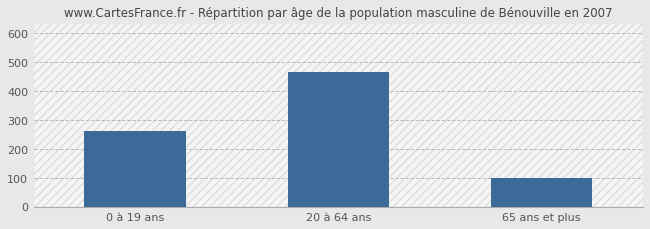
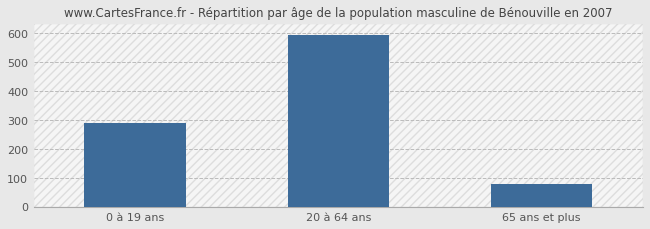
0 à 19 ans: 260 -> 290
20 à 64 ans: 465 -> 592
65 ans et plus: 100 -> 78
